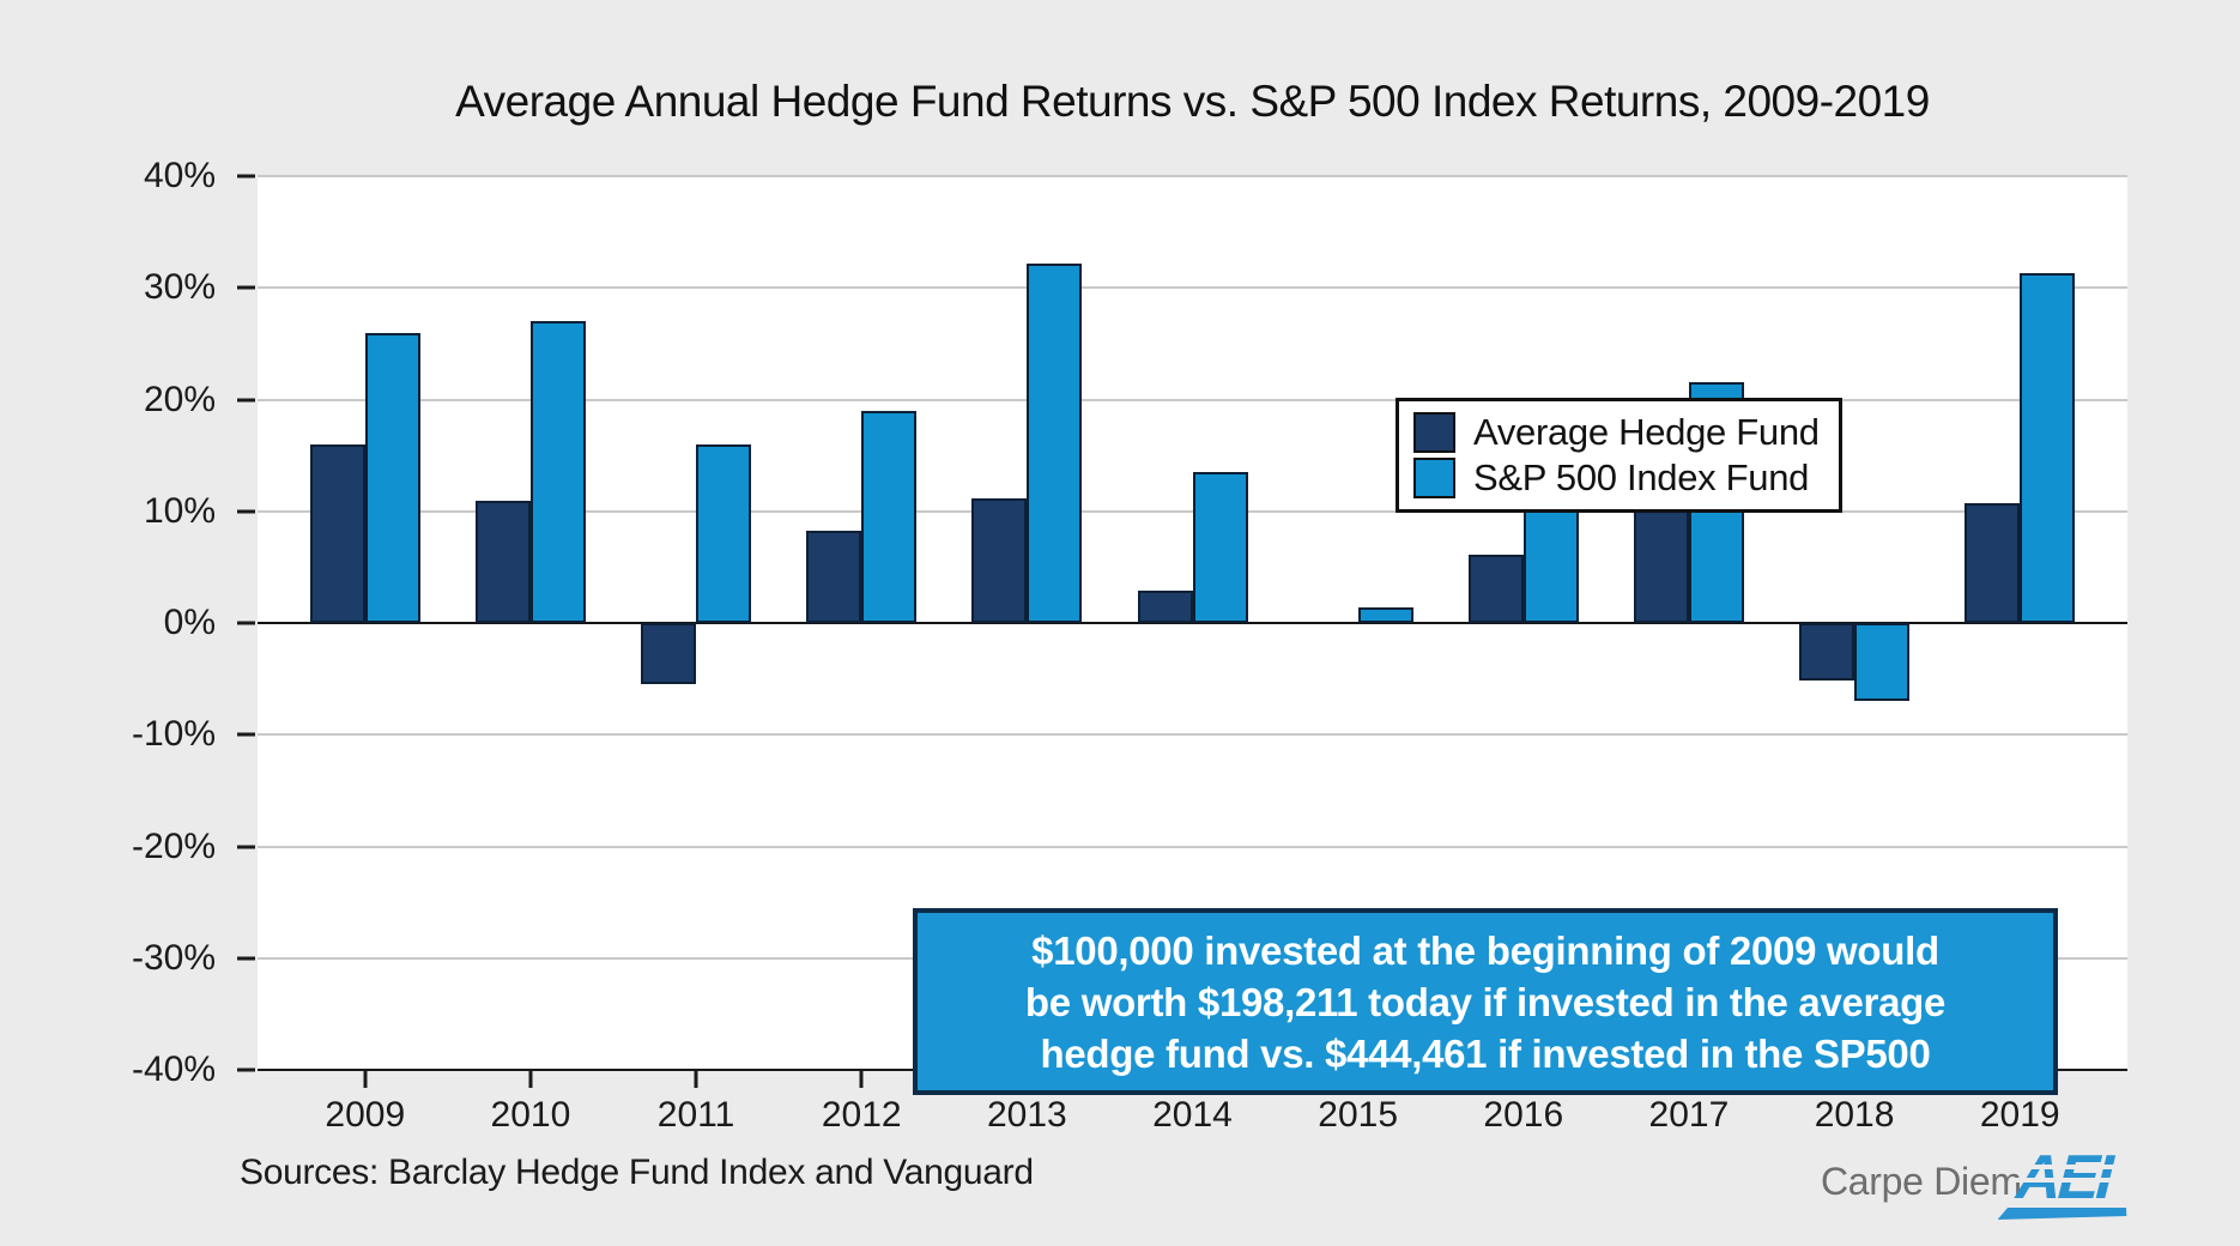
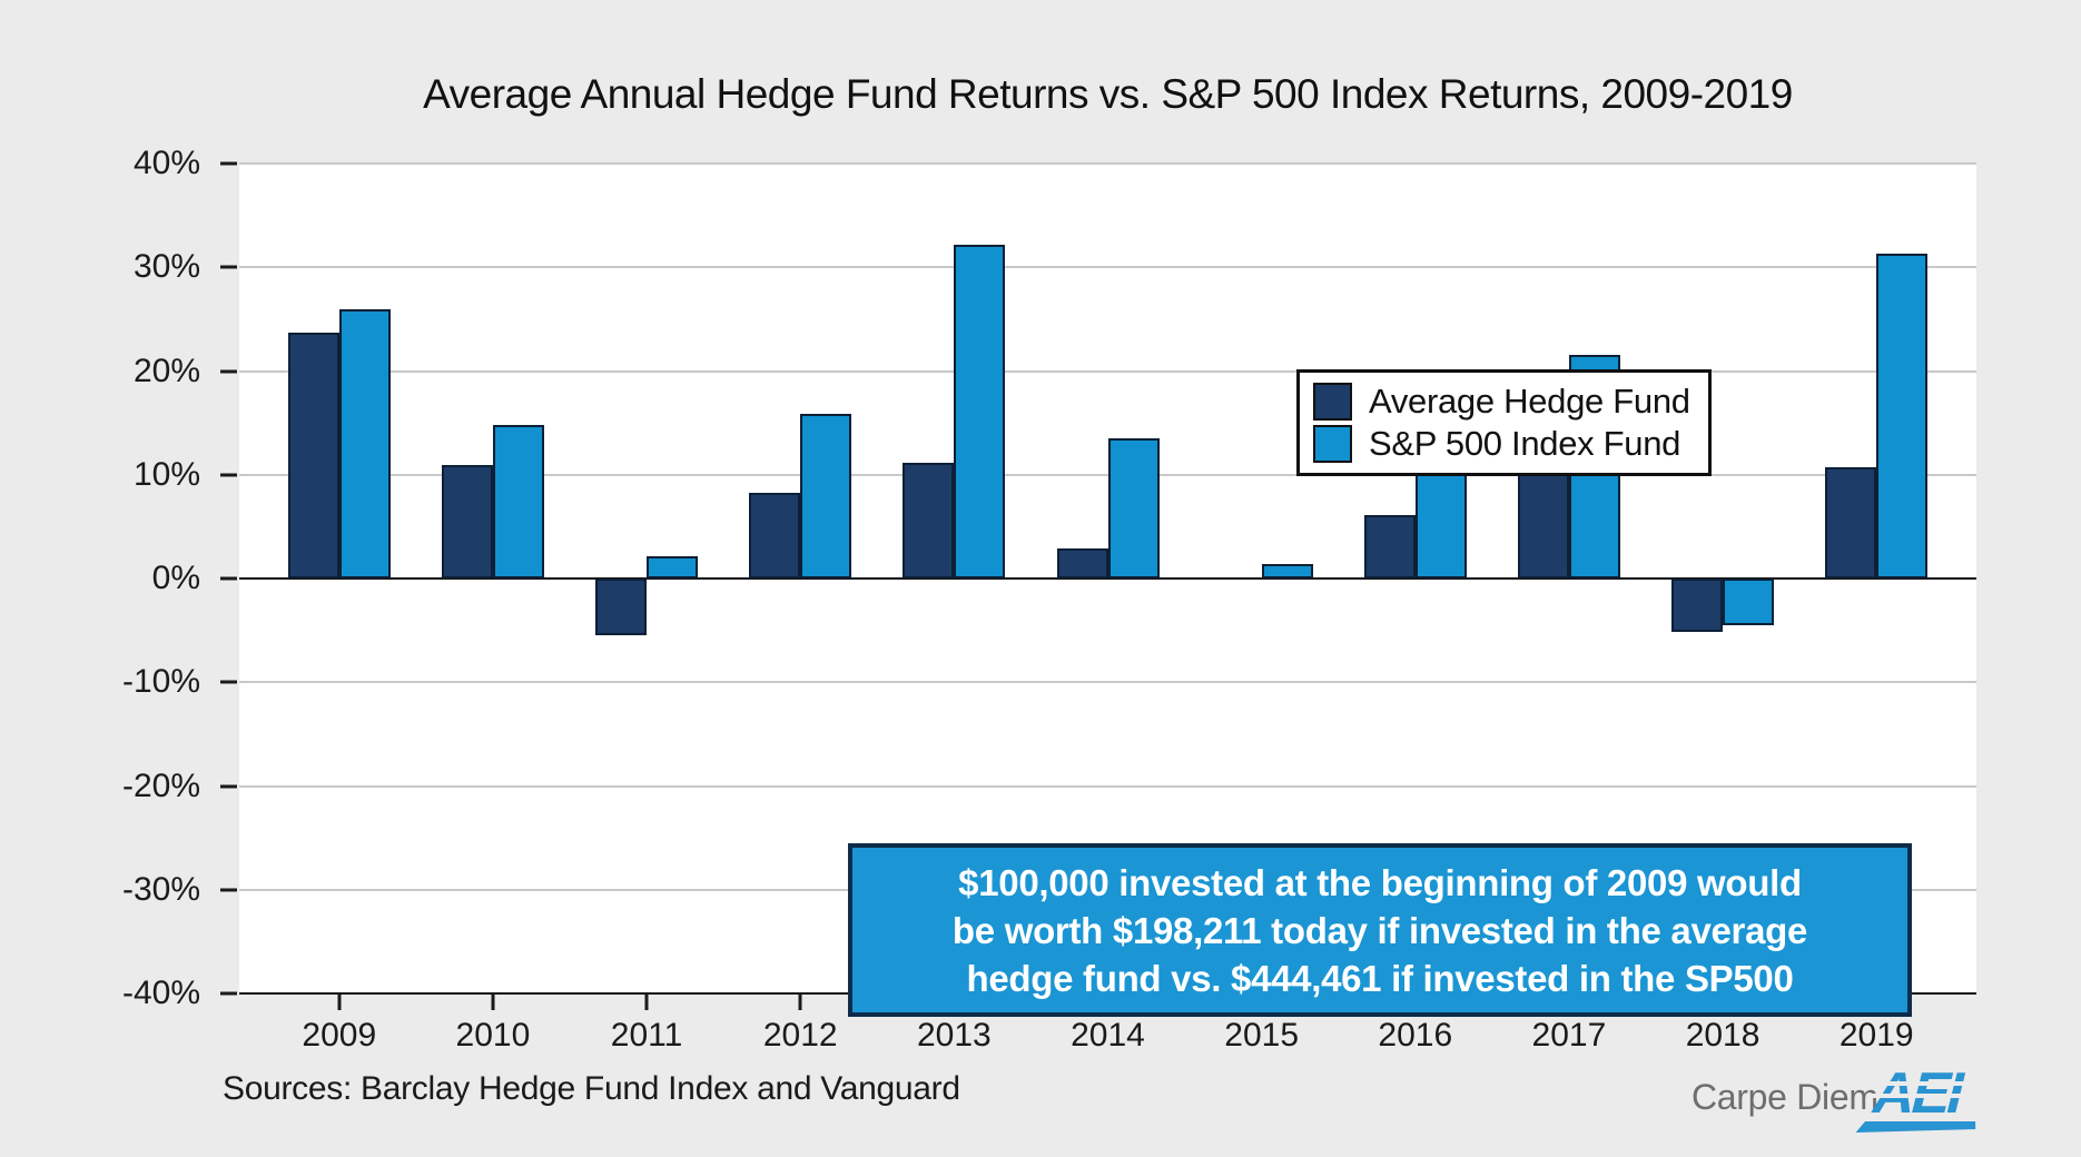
Average Hedge Fund/2009: 16% -> 24%
S&P 500 Index Fund/2010: 27% -> 15%
S&P 500 Index Fund/2011: 16% -> 2%
S&P 500 Index Fund/2012: 19% -> 16%
S&P 500 Index Fund/2018: -7% -> -4%
